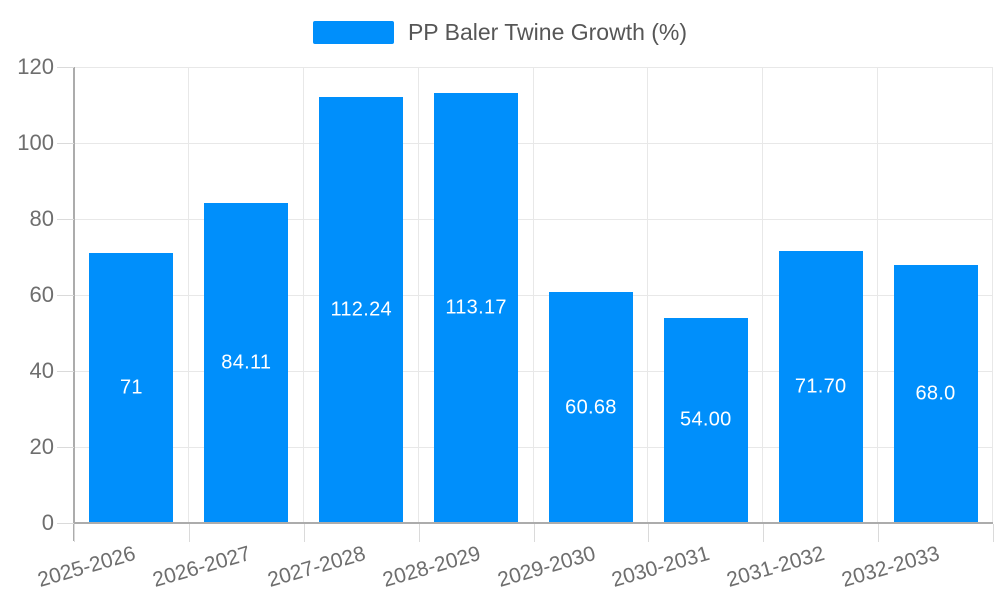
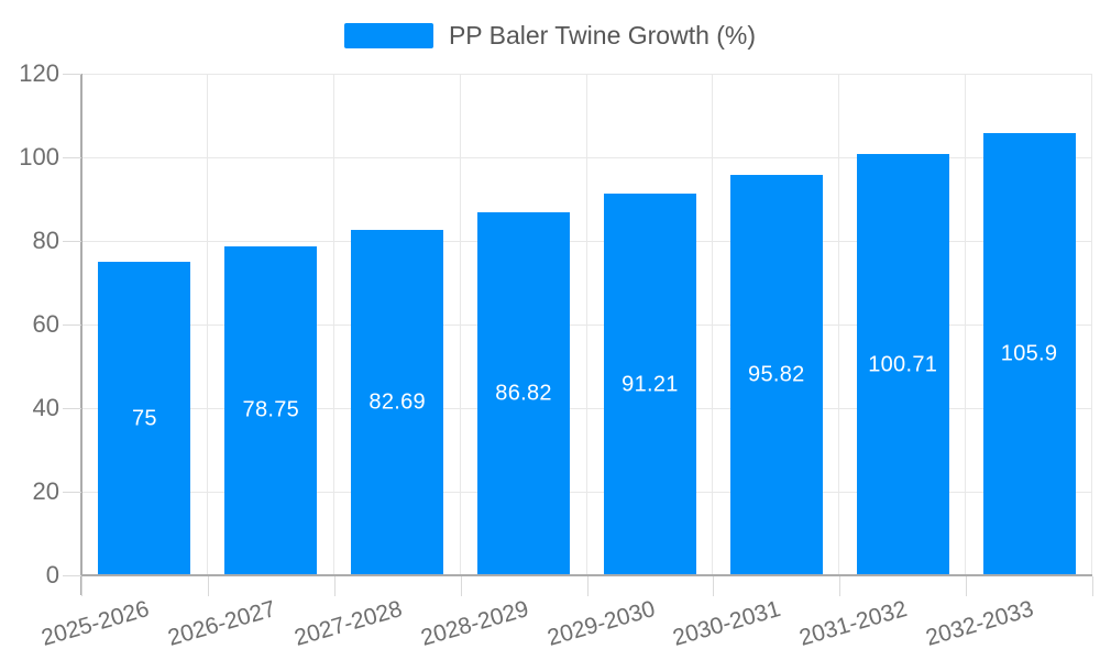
2025-2026: 71 -> 75
2026-2027: 84.11 -> 78.75
2027-2028: 112.24 -> 82.69
2028-2029: 113.17 -> 86.82
2029-2030: 60.68 -> 91.21
2030-2031: 54.00 -> 95.82
2031-2032: 71.70 -> 100.71
2032-2033: 68.0 -> 105.9
